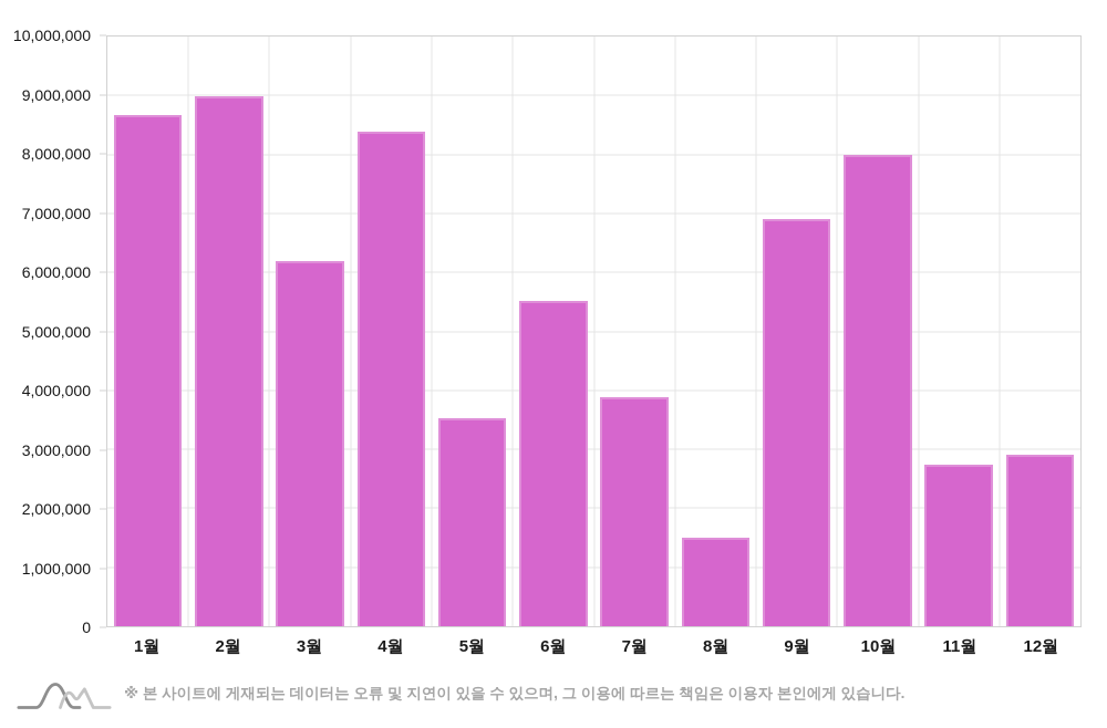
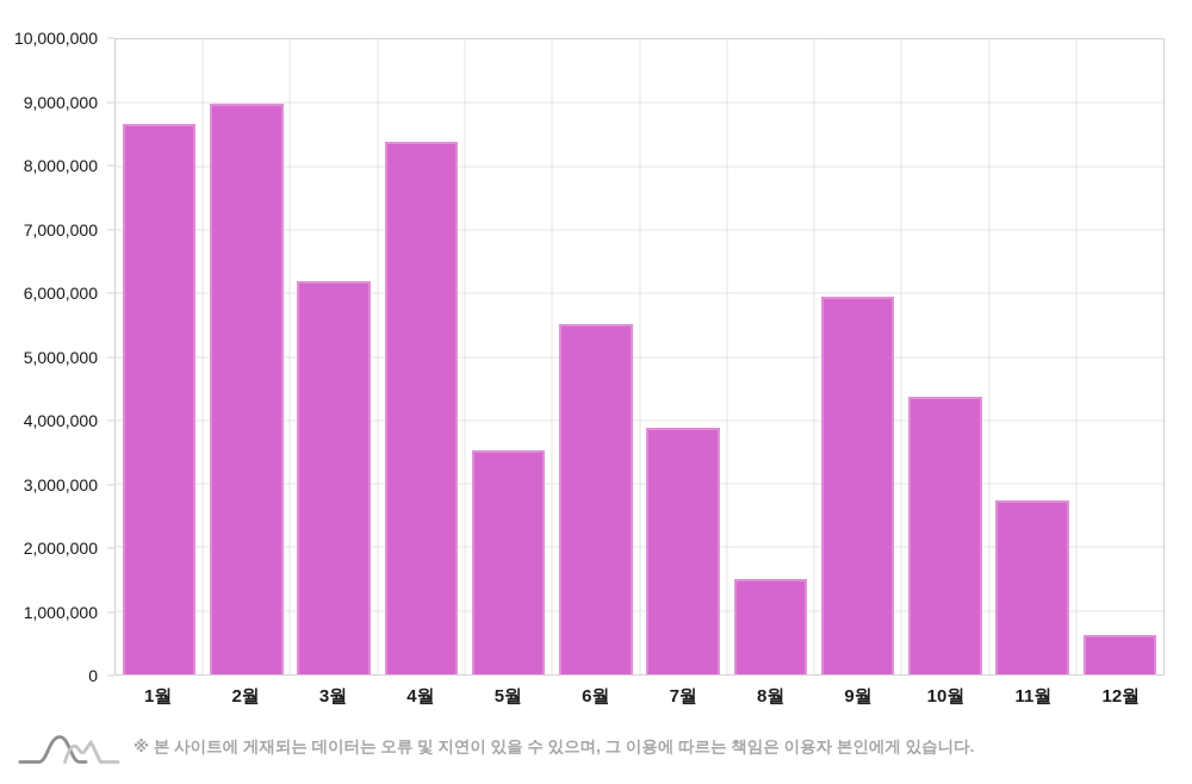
9월: 6900000 -> 5900000
10월: 8000000 -> 4400000
12월: 2900000 -> 600000
